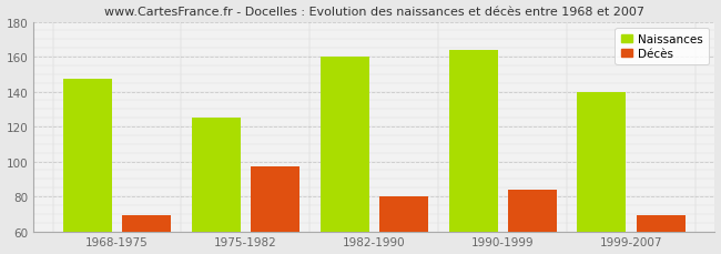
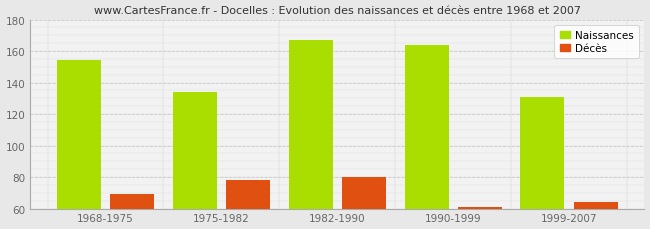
Naissances/1968-1975: 147 -> 154
Naissances/1975-1982: 125 -> 134
Décès/1975-1982: 97 -> 78
Naissances/1982-1990: 160 -> 167
Décès/1990-1999: 84 -> 61
Naissances/1999-2007: 140 -> 131
Décès/1999-2007: 69 -> 64
